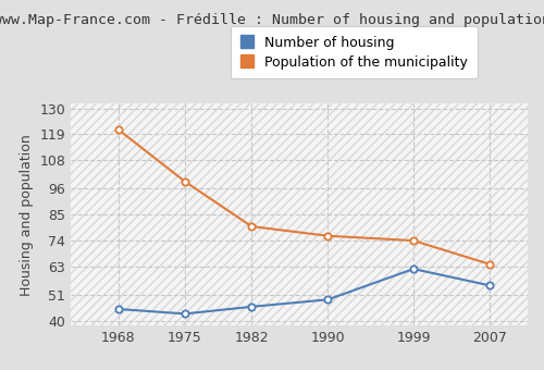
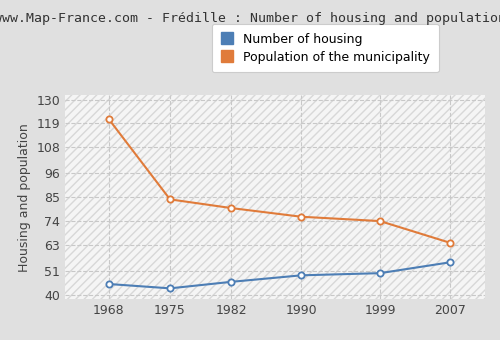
Population of the municipality/1975: 99 -> 84
Number of housing/1999: 62 -> 50
